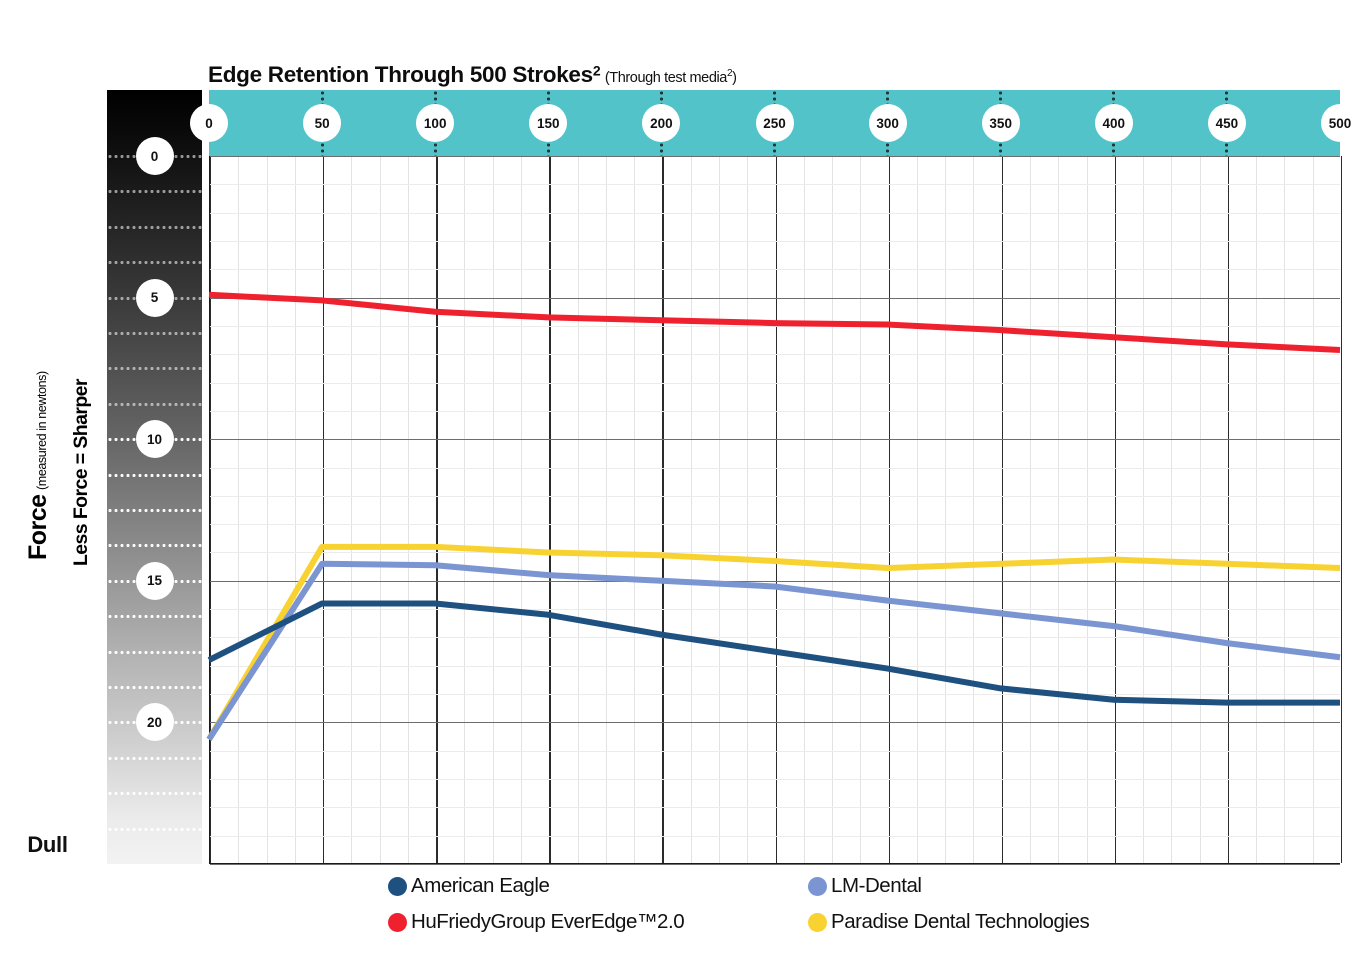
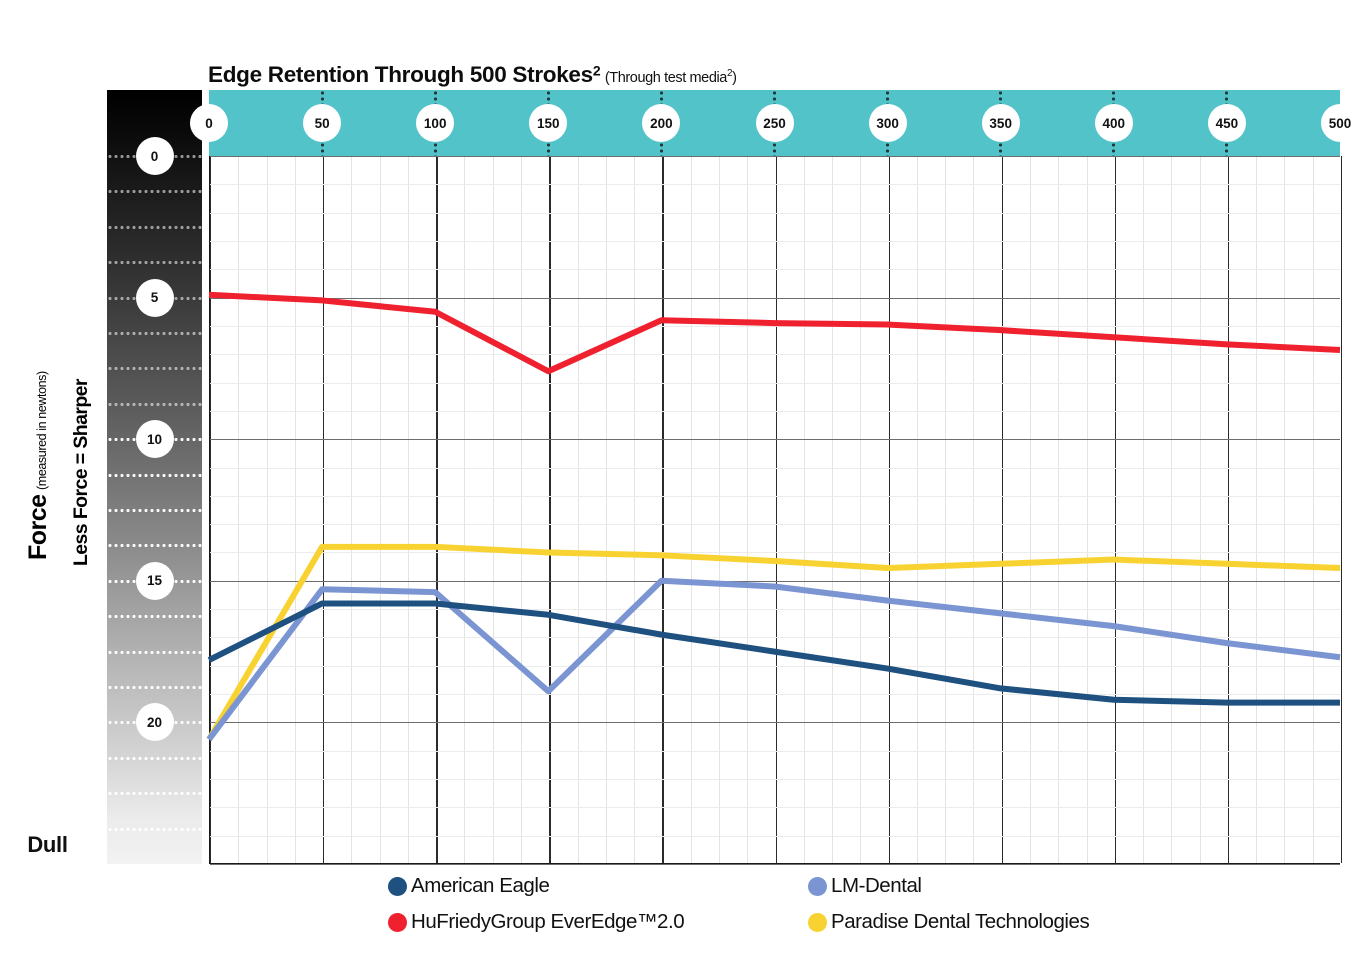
LM-Dental/50: 14.4 -> 15.3
LM-Dental/100: 14.4 -> 15.4
HuFriedyGroup EverEdge™2.0/150: 5.7 -> 7.6
LM-Dental/150: 14.8 -> 18.9
